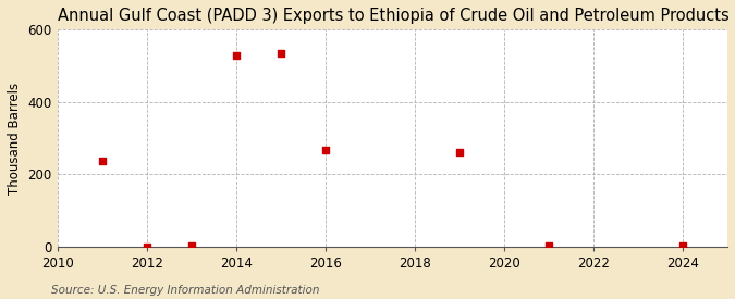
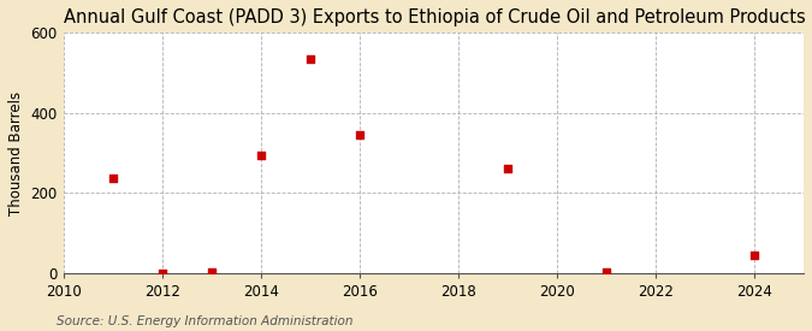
2014: 530 -> 295
2016: 268 -> 345
2024: 2 -> 45
